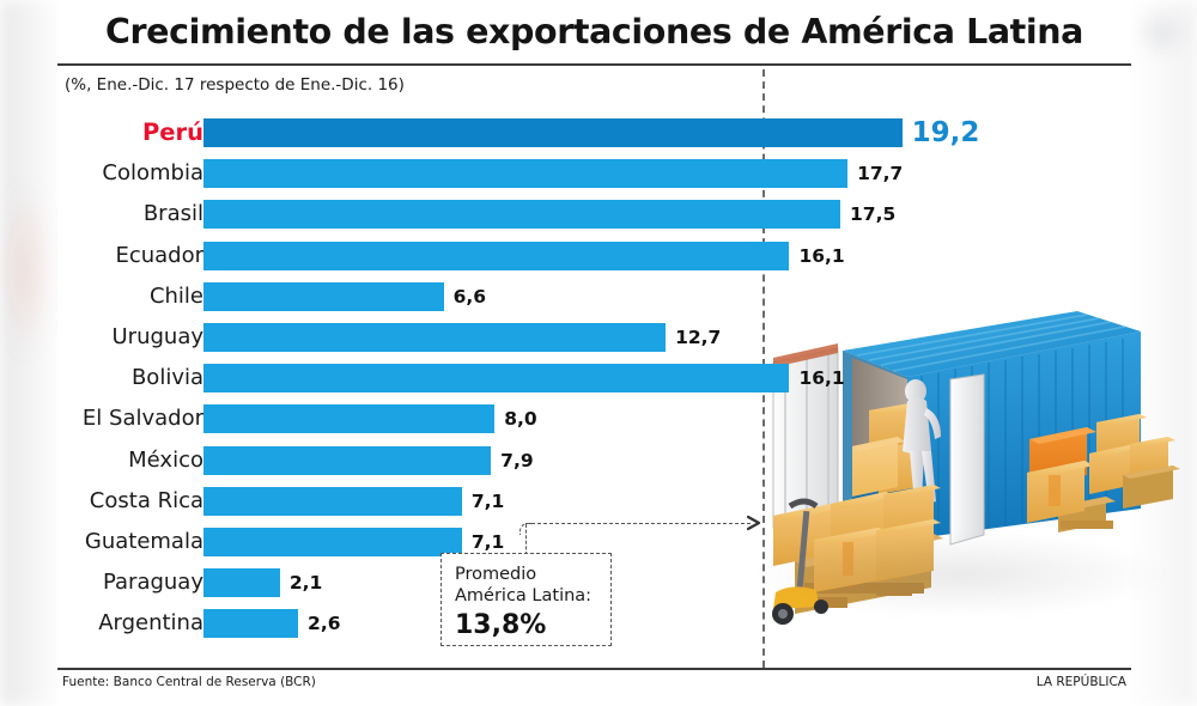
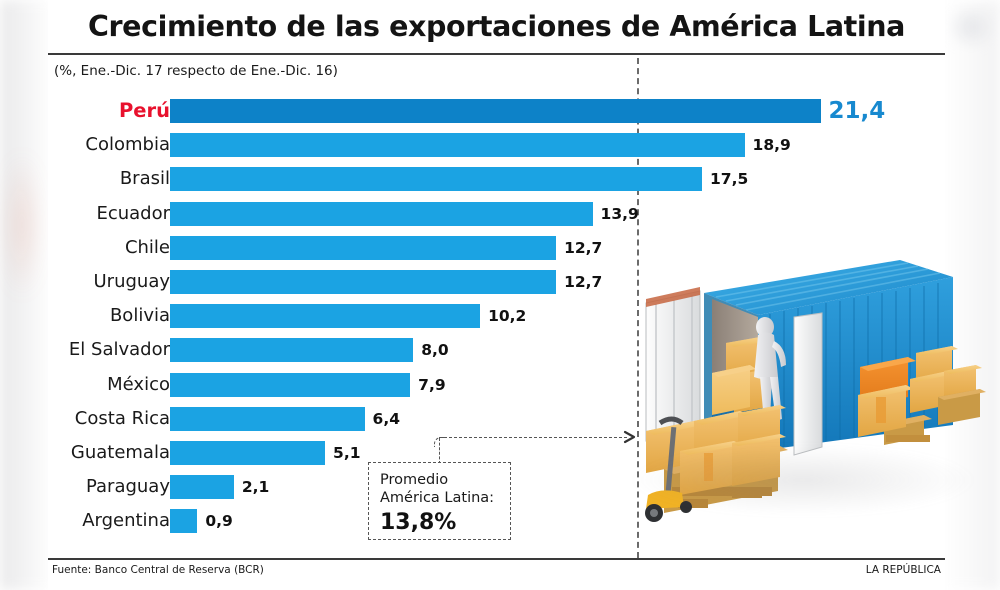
Perú: 19,2 -> 21,4
Colombia: 17,7 -> 18,9
Ecuador: 16,1 -> 13,9
Chile: 6,6 -> 12,7
Bolivia: 16,1 -> 10,2
Costa Rica: 7,1 -> 6,4
Guatemala: 7,1 -> 5,1
Argentina: 2,6 -> 0,9
